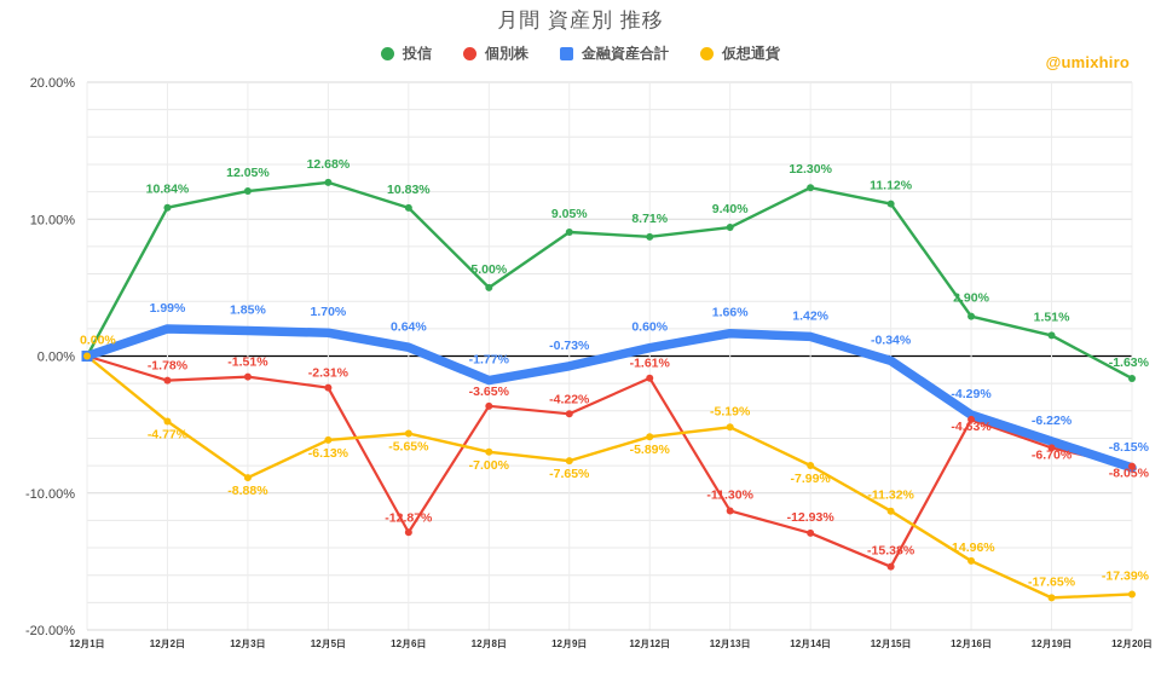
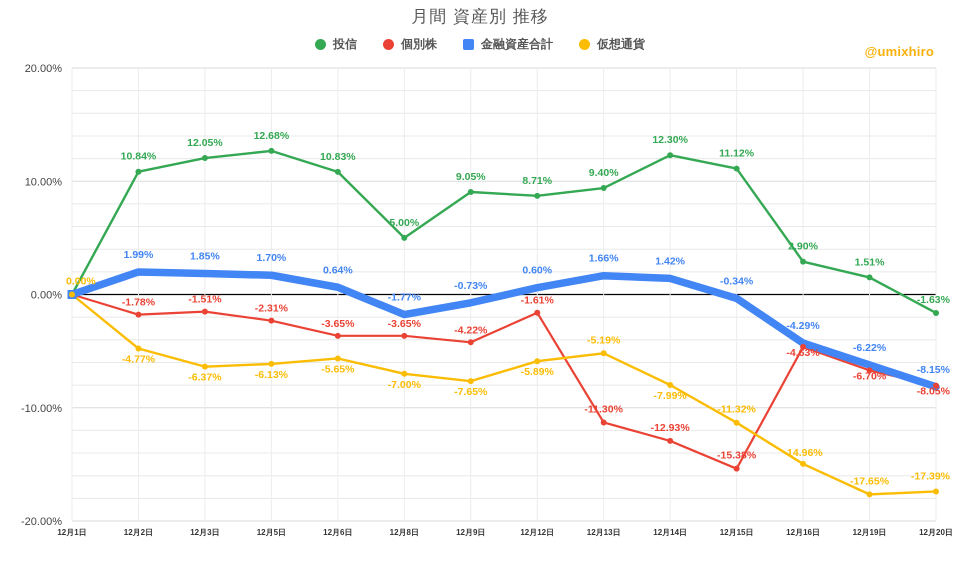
仮想通貨/12月3日: -8.88% -> -6.37%
個別株/12月6日: -12.87% -> -3.65%
